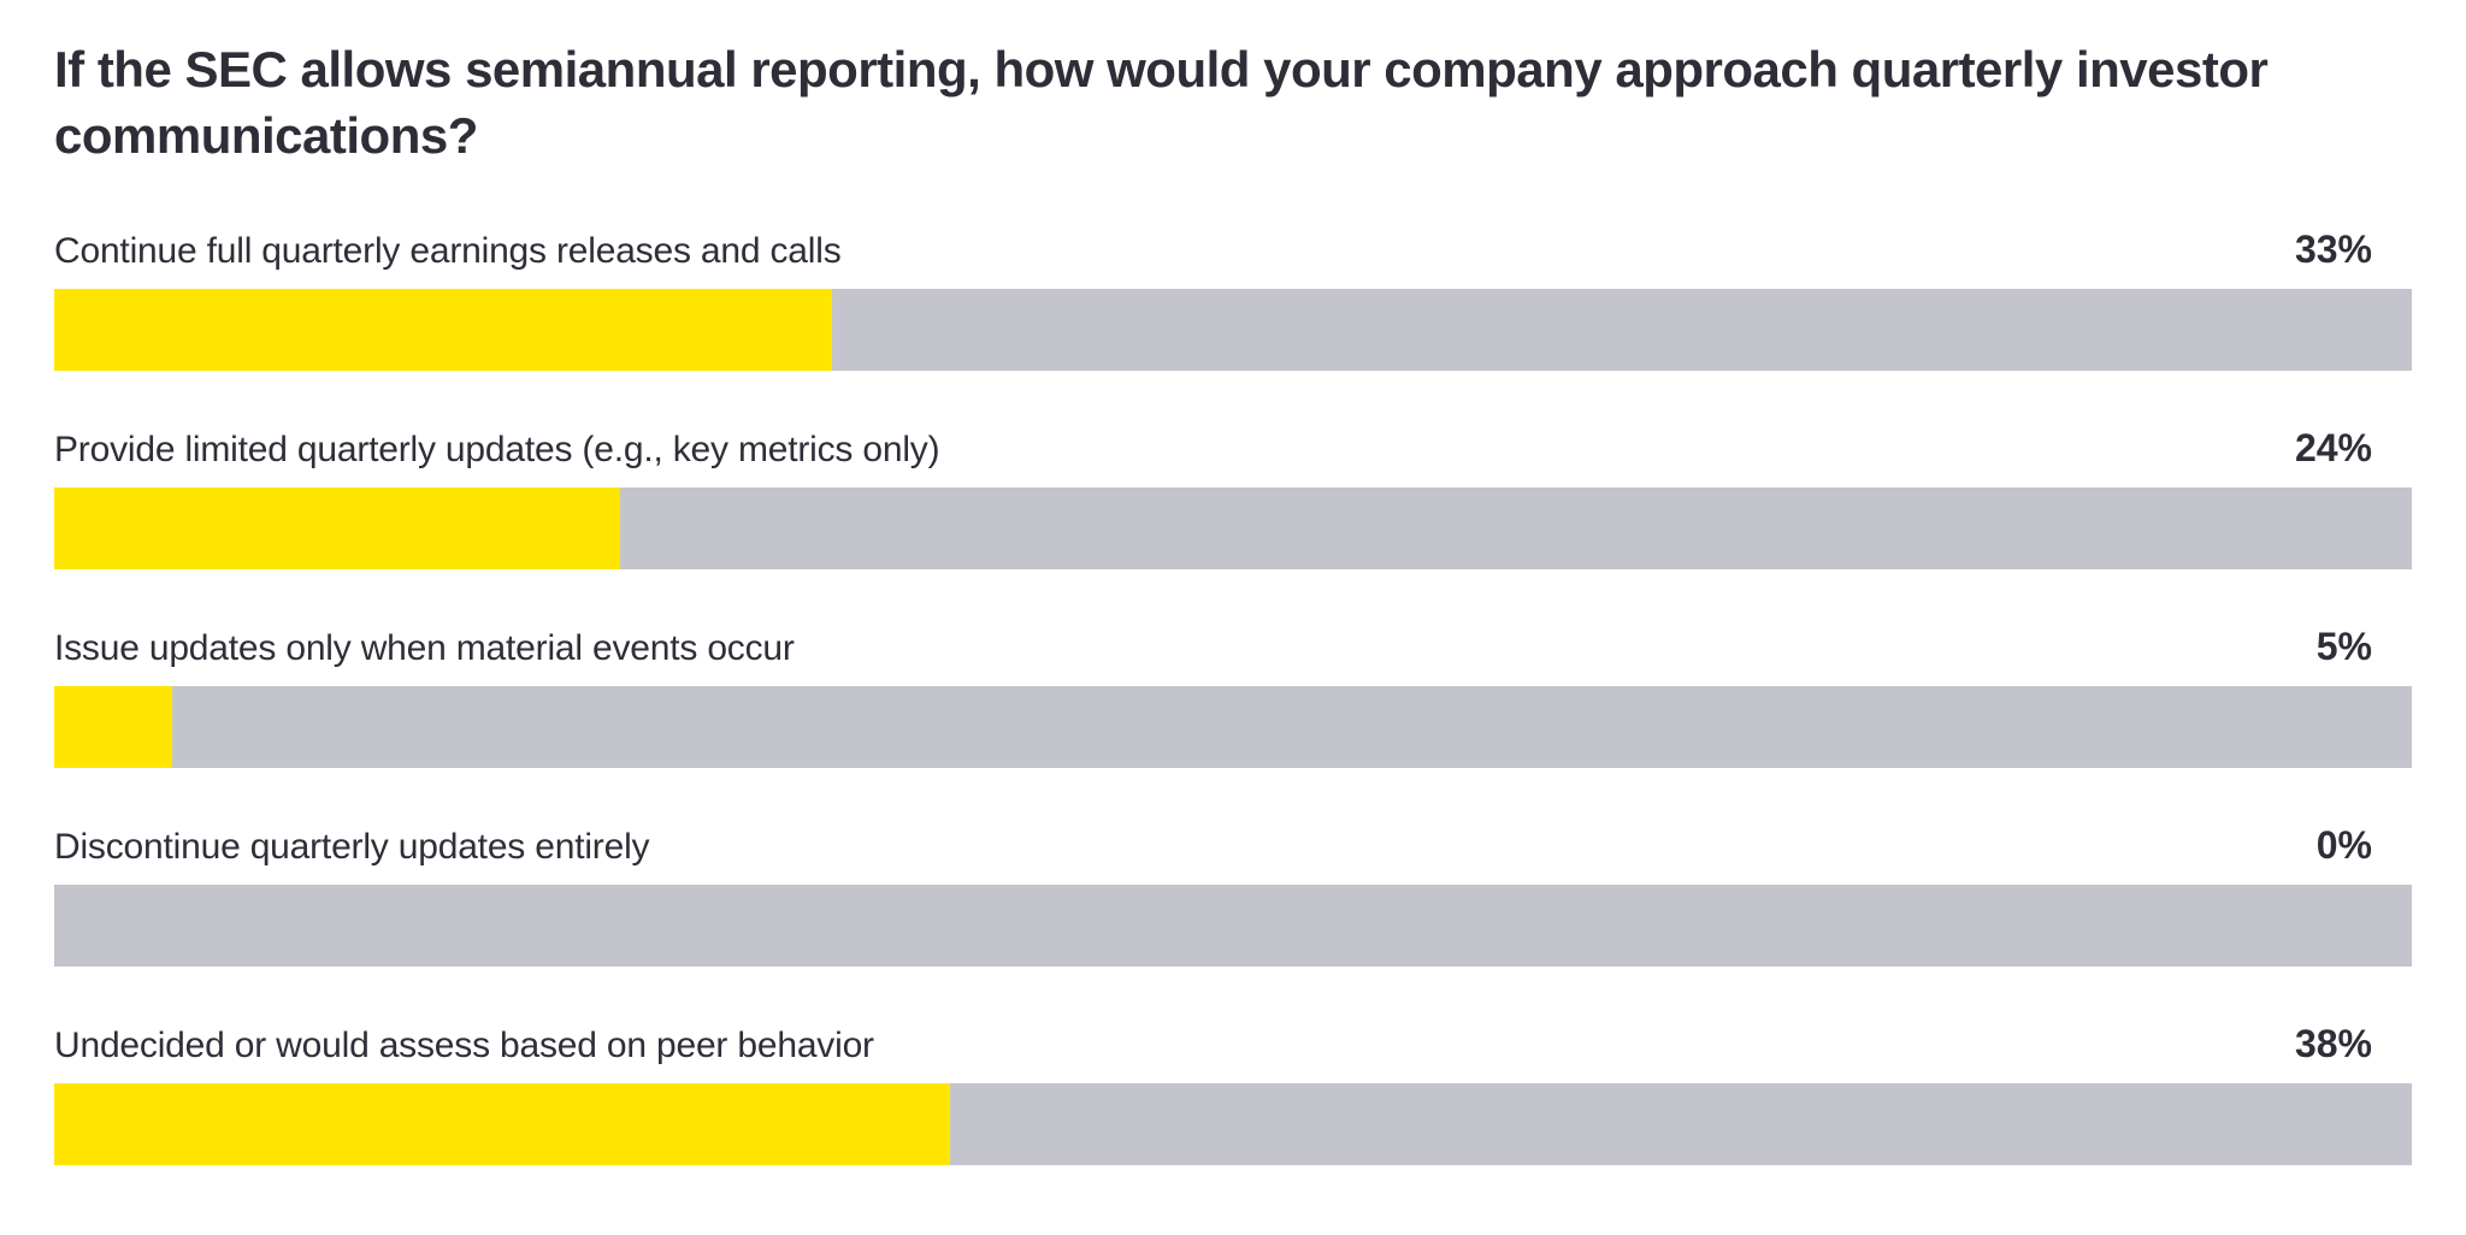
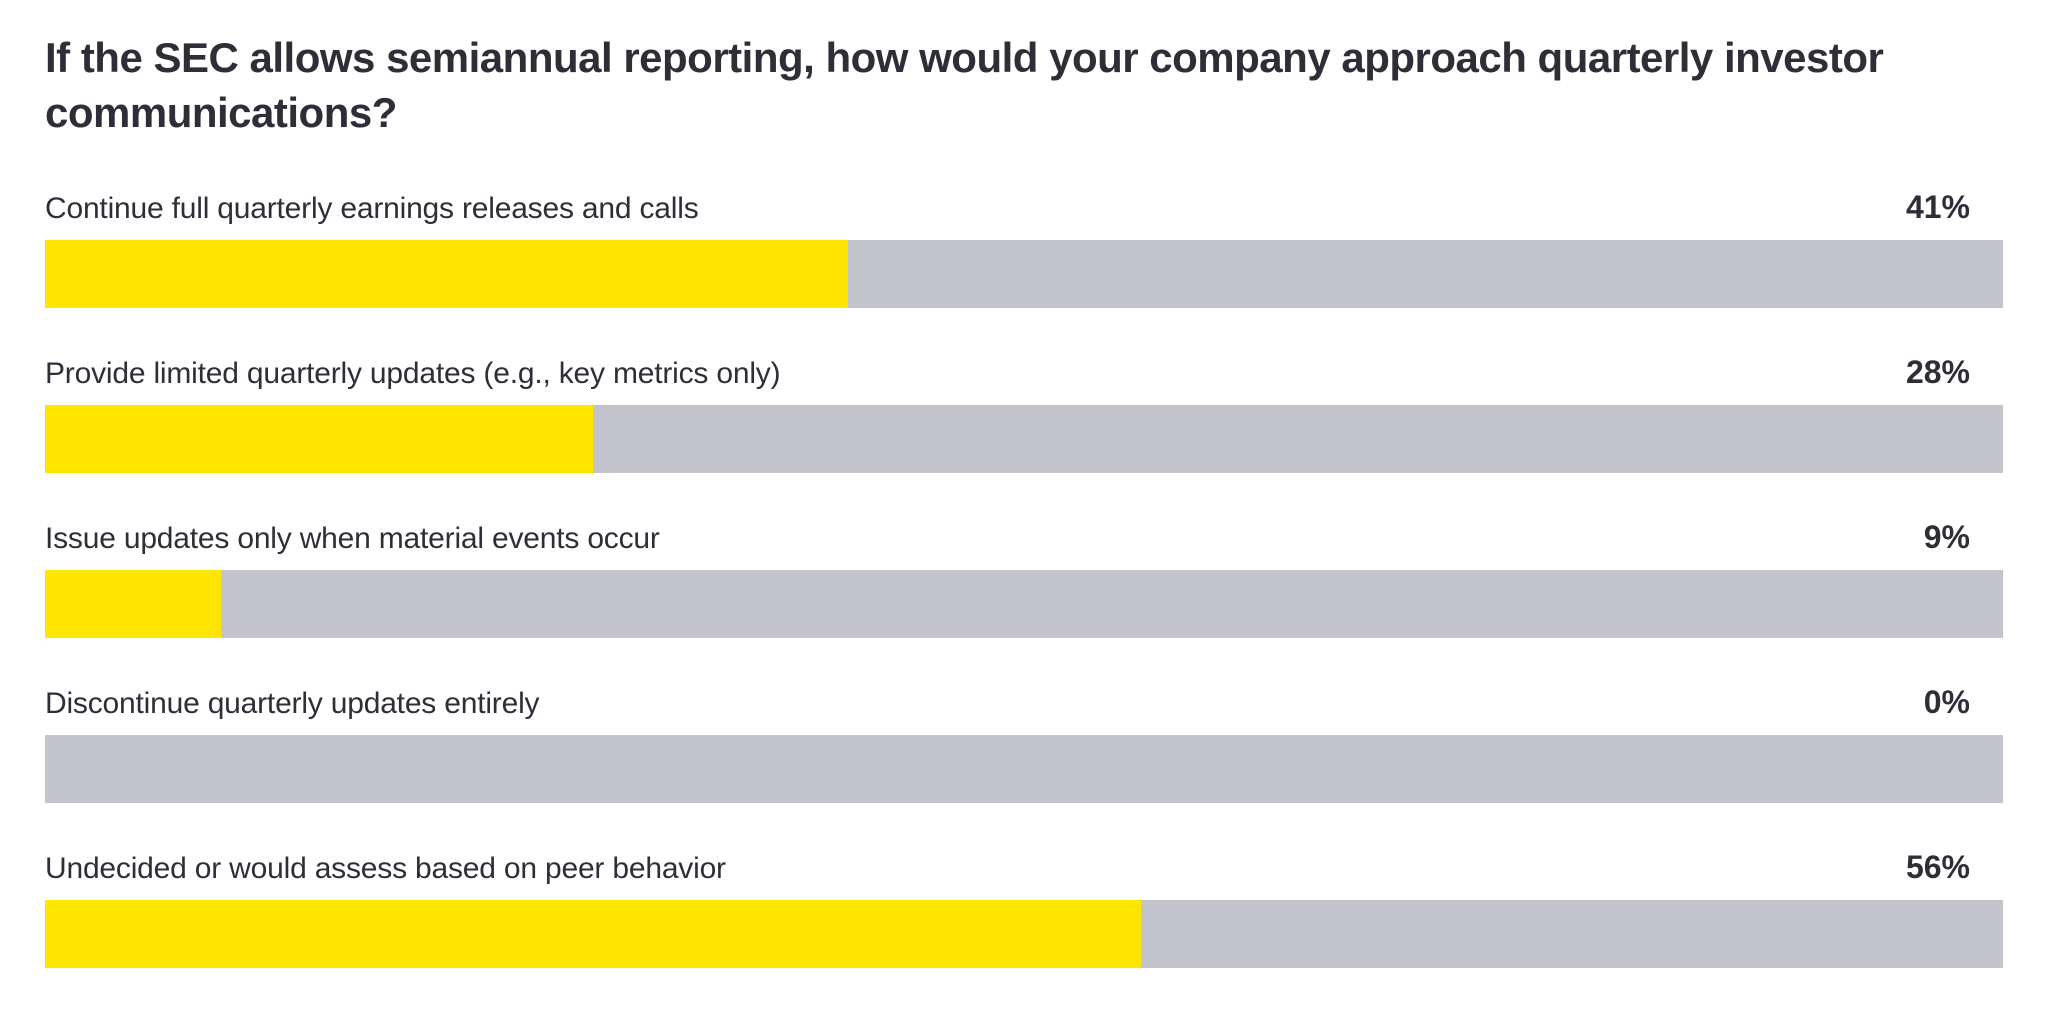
Continue full quarterly earnings releases and calls: 33% -> 41%
Provide limited quarterly updates (e.g., key metrics only): 24% -> 28%
Issue updates only when material events occur: 5% -> 9%
Undecided or would assess based on peer behavior: 38% -> 56%
